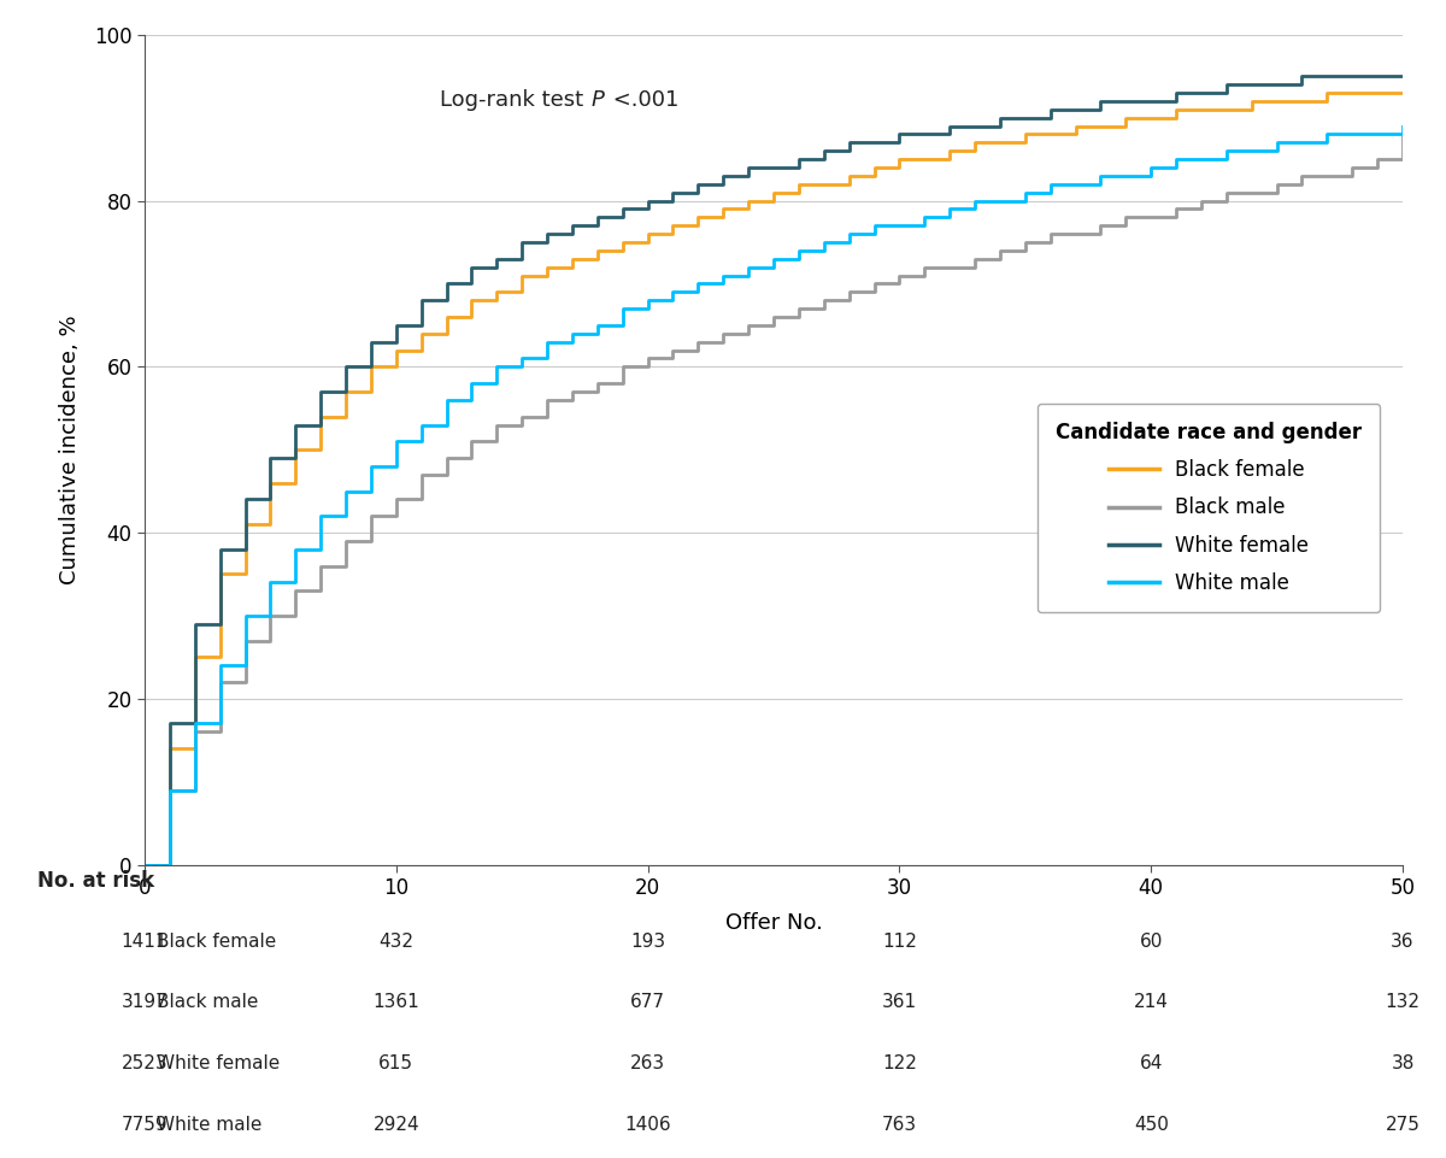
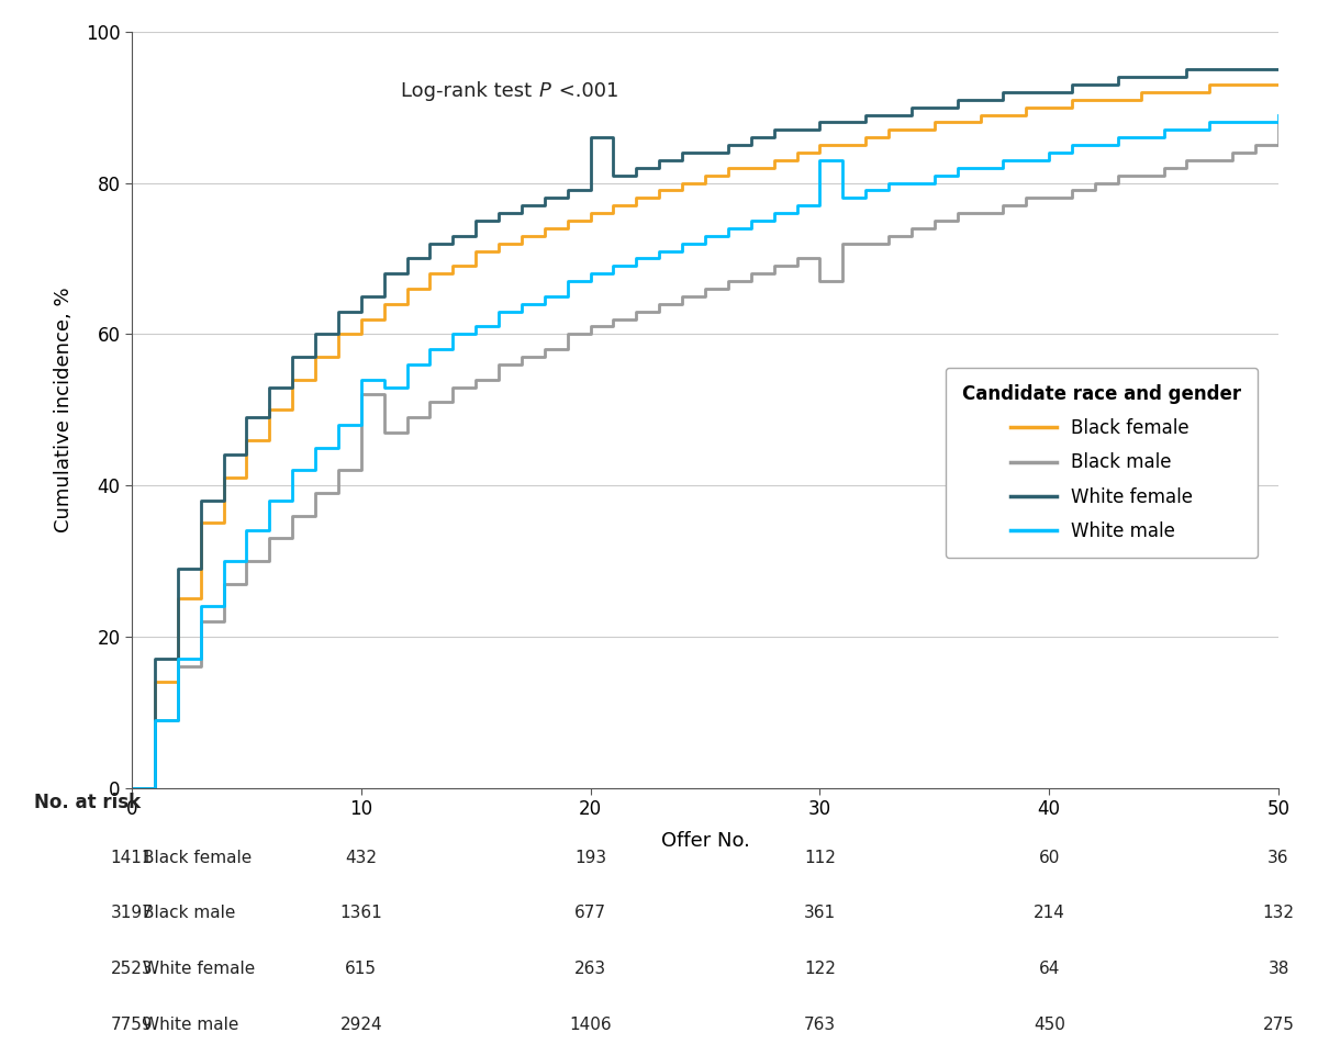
Black male/10: 44 -> 52
White male/10: 51 -> 54
White female/20: 80 -> 86
Black male/30: 71 -> 67
White male/30: 77 -> 83
